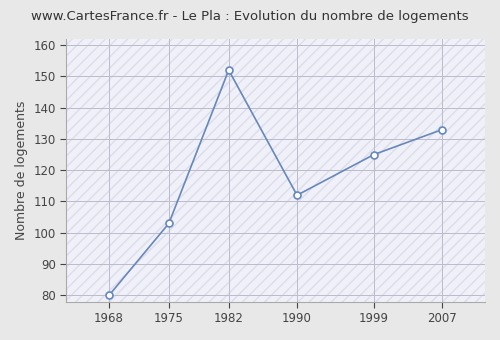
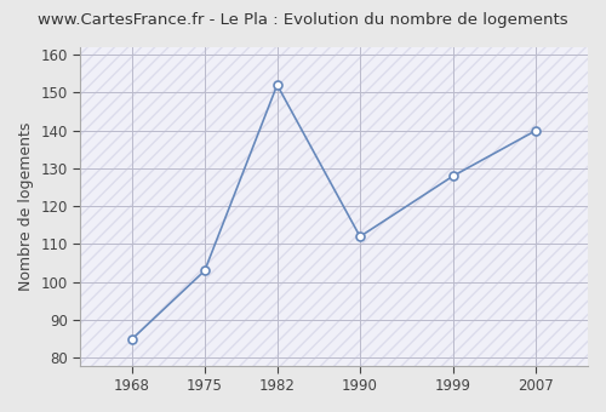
1968: 80 -> 85
1999: 125 -> 128
2007: 133 -> 140
